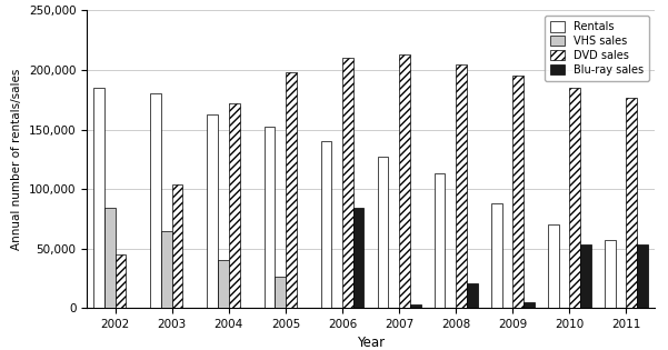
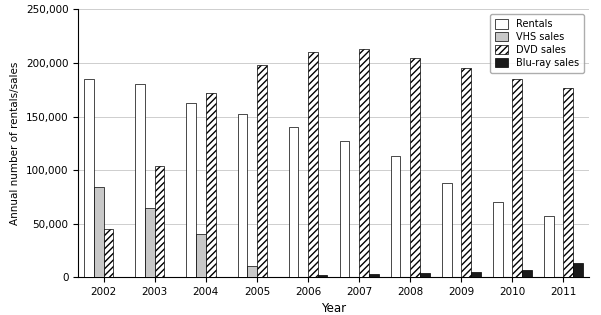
VHS sales/2005: 26,000 -> 10,000
Blu-ray sales/2006: 84,000 -> 2,000
Blu-ray sales/2008: 21,000 -> 4,000
Blu-ray sales/2010: 53,000 -> 7,000
Blu-ray sales/2011: 53,000 -> 13,000
